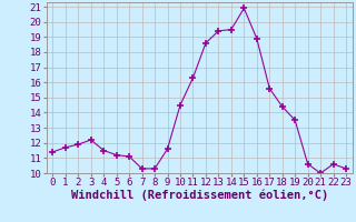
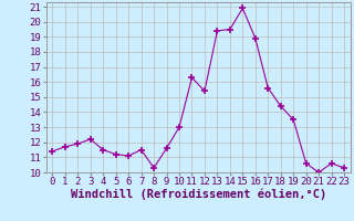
7: 10.3 -> 11.5
10: 14.5 -> 13.0
12: 18.6 -> 15.4
